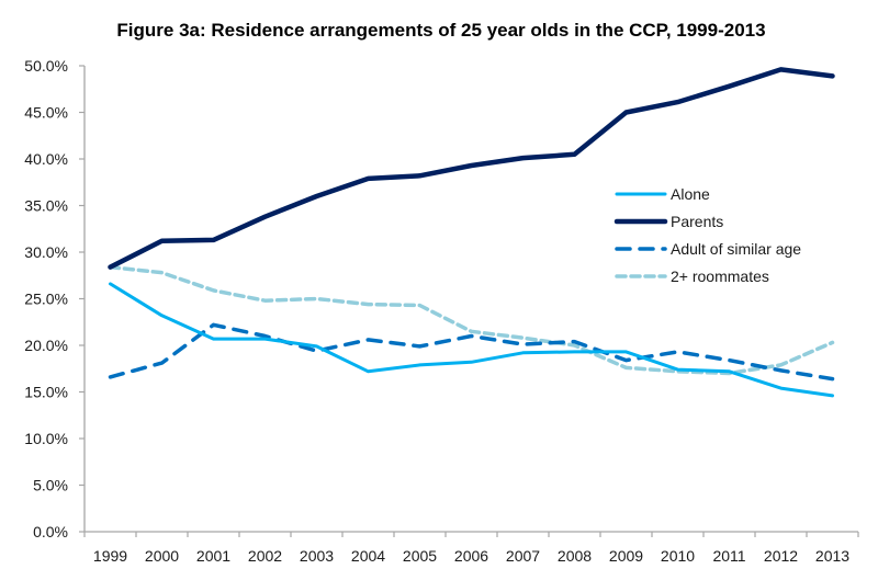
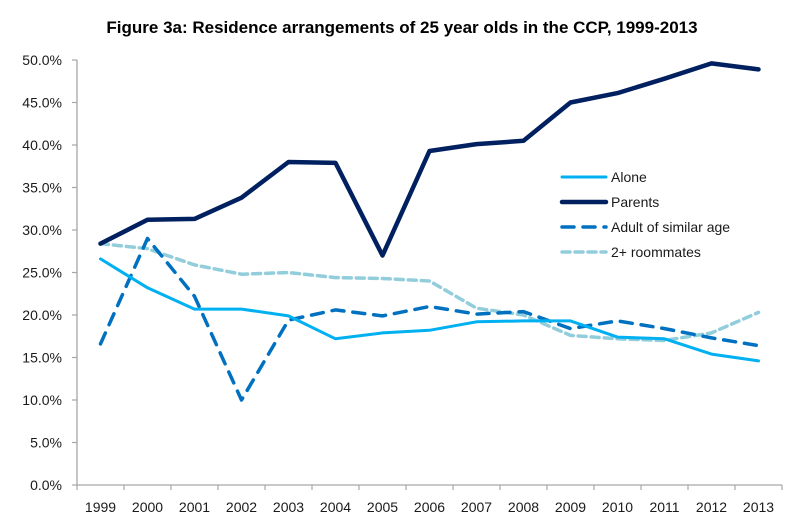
Adult of similar age/2000: 18% -> 29%
Adult of similar age/2002: 21% -> 10%
Parents/2003: 36% -> 38%
Parents/2005: 38% -> 27%
2+ roommates/2006: 22% -> 24%
